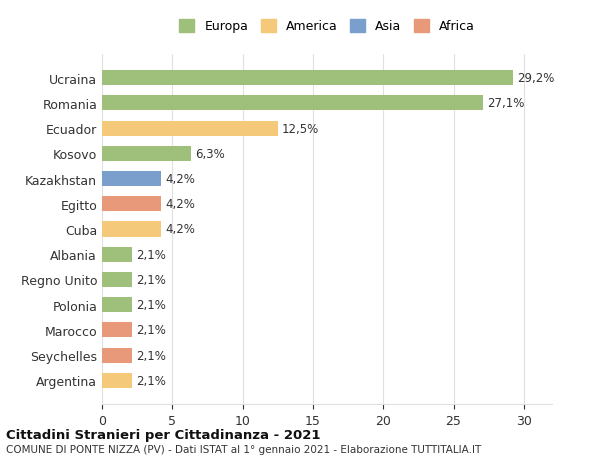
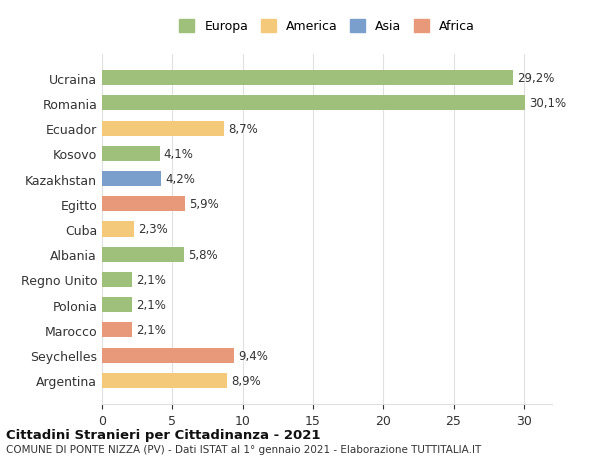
Romania: 27,1% -> 30,1%
Ecuador: 12,5% -> 8,7%
Kosovo: 6,3% -> 4,1%
Egitto: 4,2% -> 5,9%
Cuba: 4,2% -> 2,3%
Albania: 2,1% -> 5,8%
Seychelles: 2,1% -> 9,4%
Argentina: 2,1% -> 8,9%
